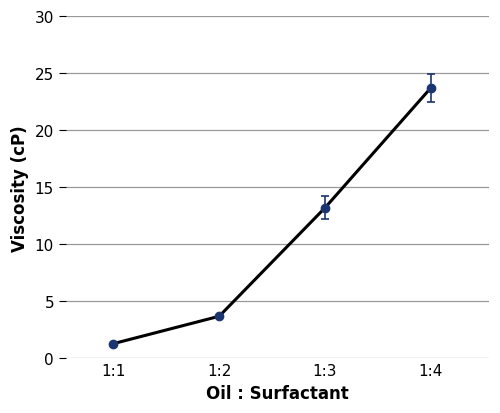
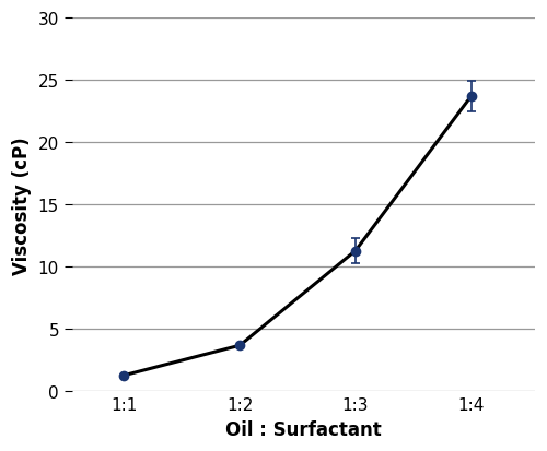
1:3: 13.2 -> 11.3
